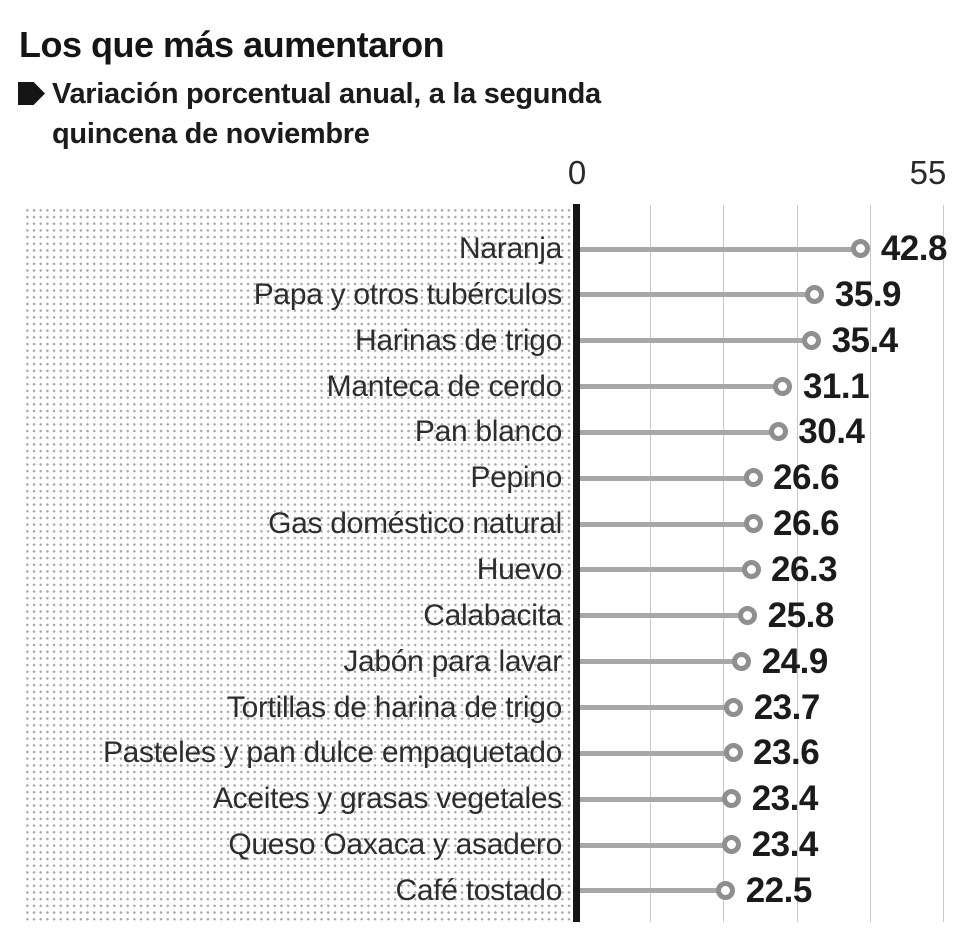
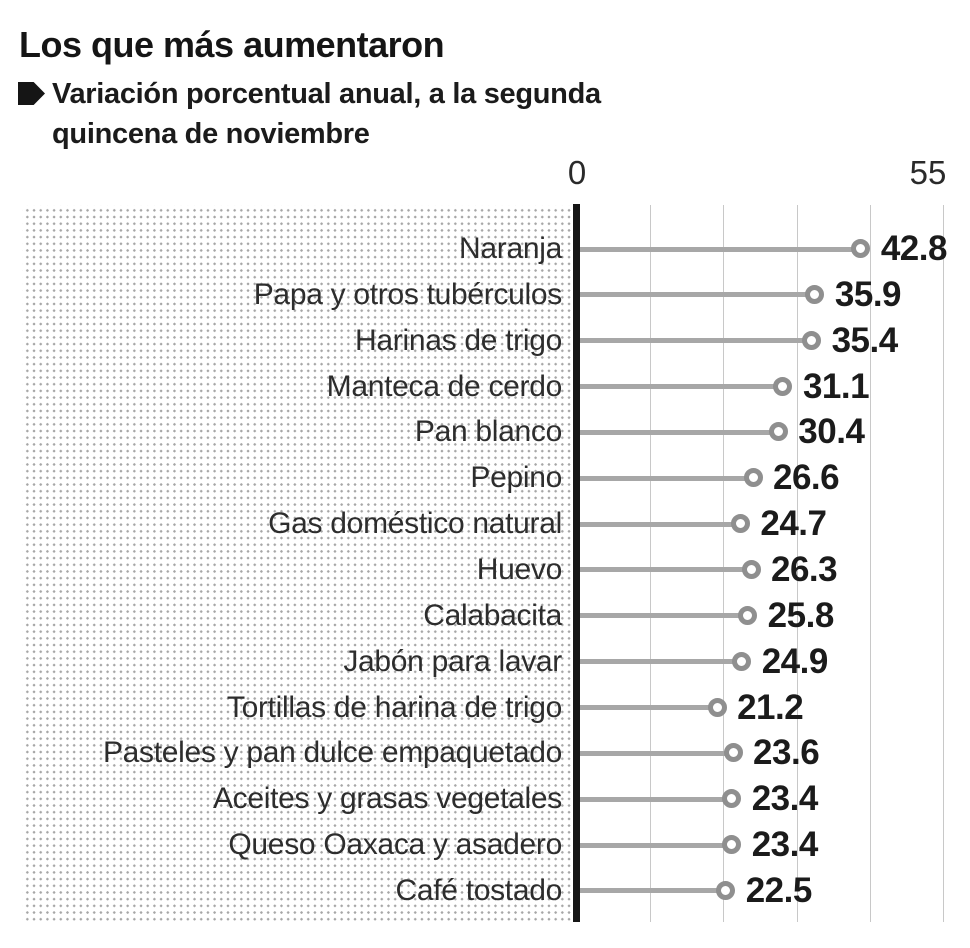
Gas doméstico natural: 26.6 -> 24.7
Tortillas de harina de trigo: 23.7 -> 21.2
